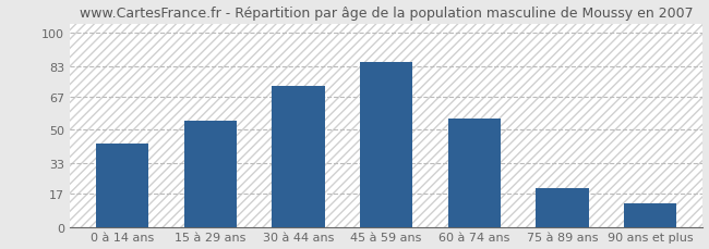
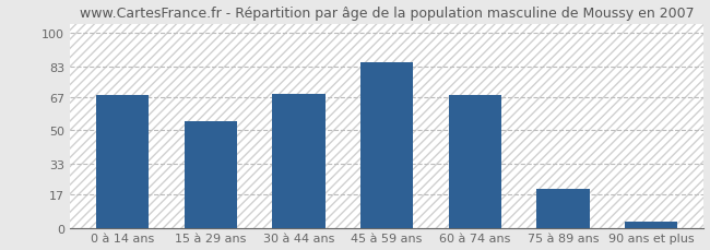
0 à 14 ans: 43 -> 68
30 à 44 ans: 73 -> 69
60 à 74 ans: 56 -> 68
90 ans et plus: 12 -> 3
